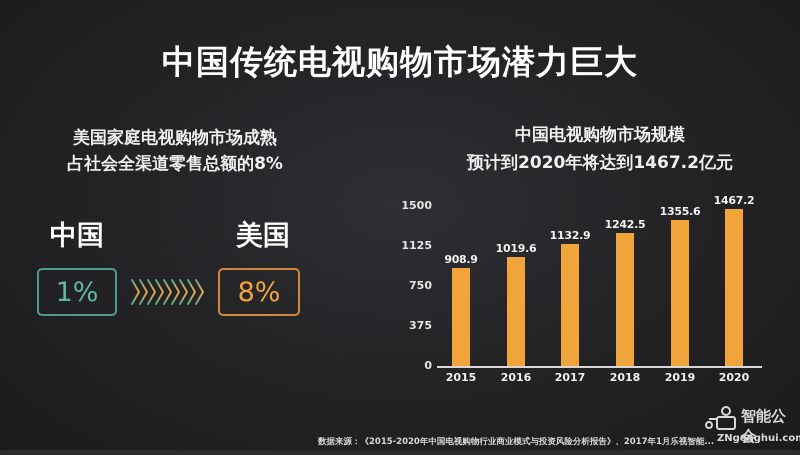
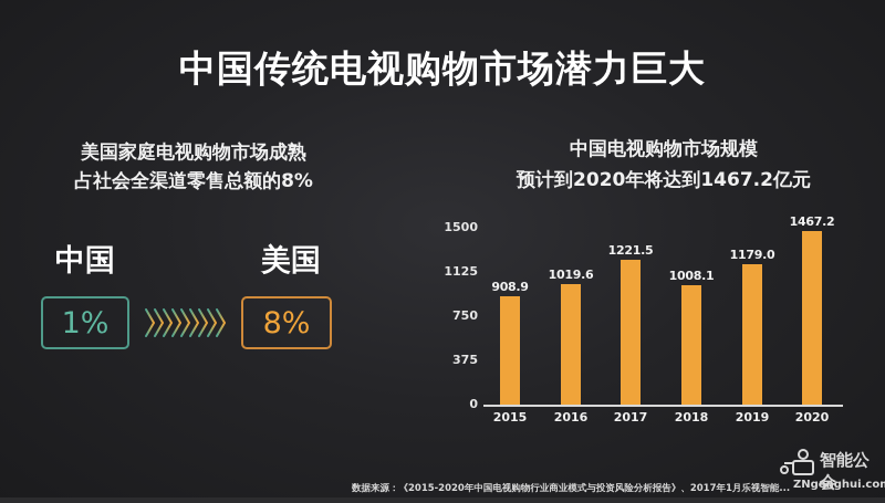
2017: 1132.9 -> 1221.5
2018: 1242.5 -> 1008.1
2019: 1355.6 -> 1179.0
